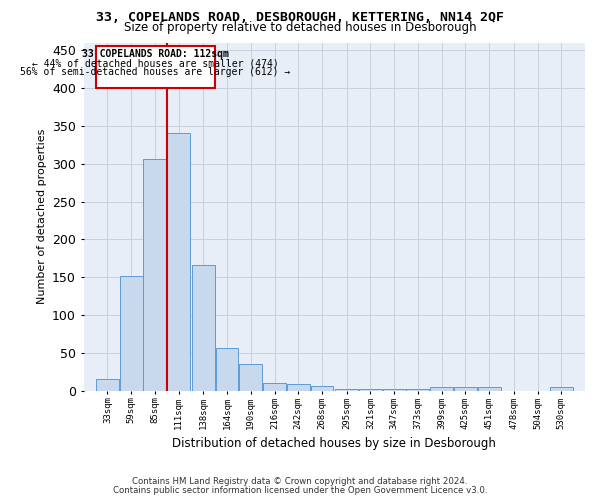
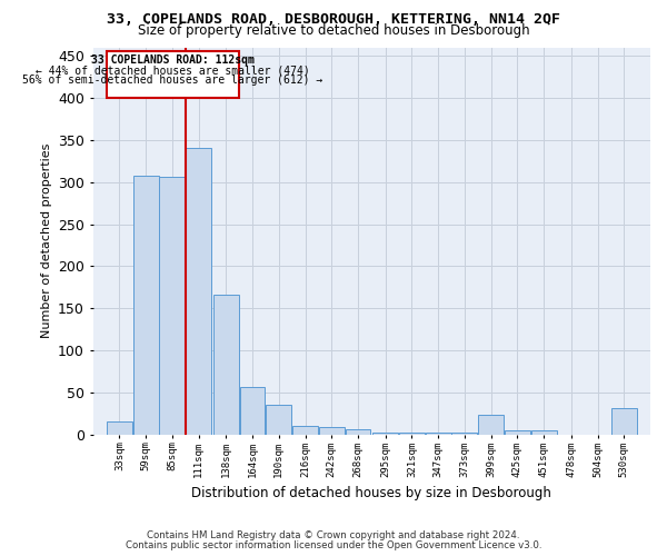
59sqm: 152 -> 308
399sqm: 5 -> 24
530sqm: 5 -> 32
